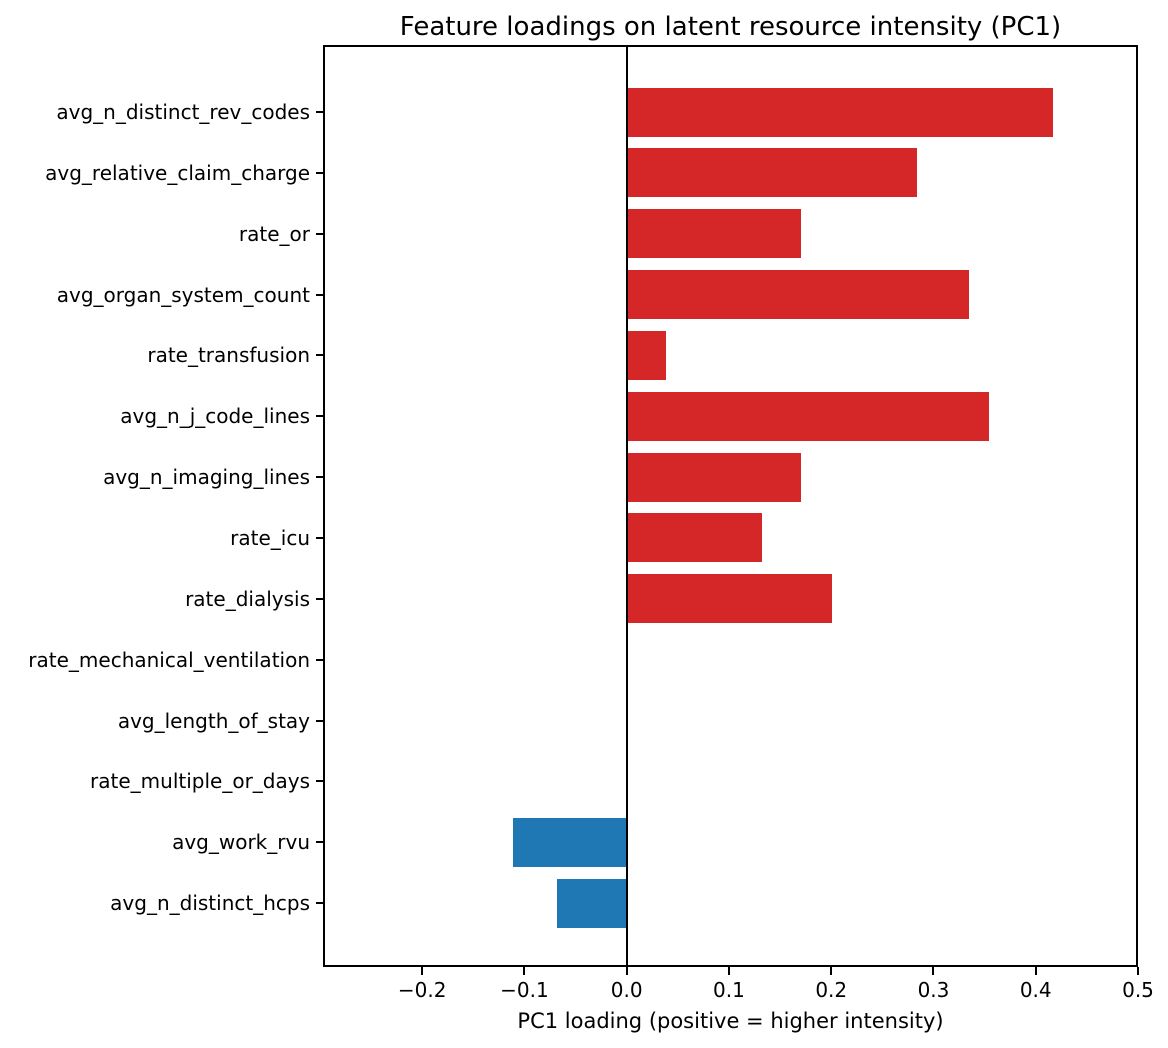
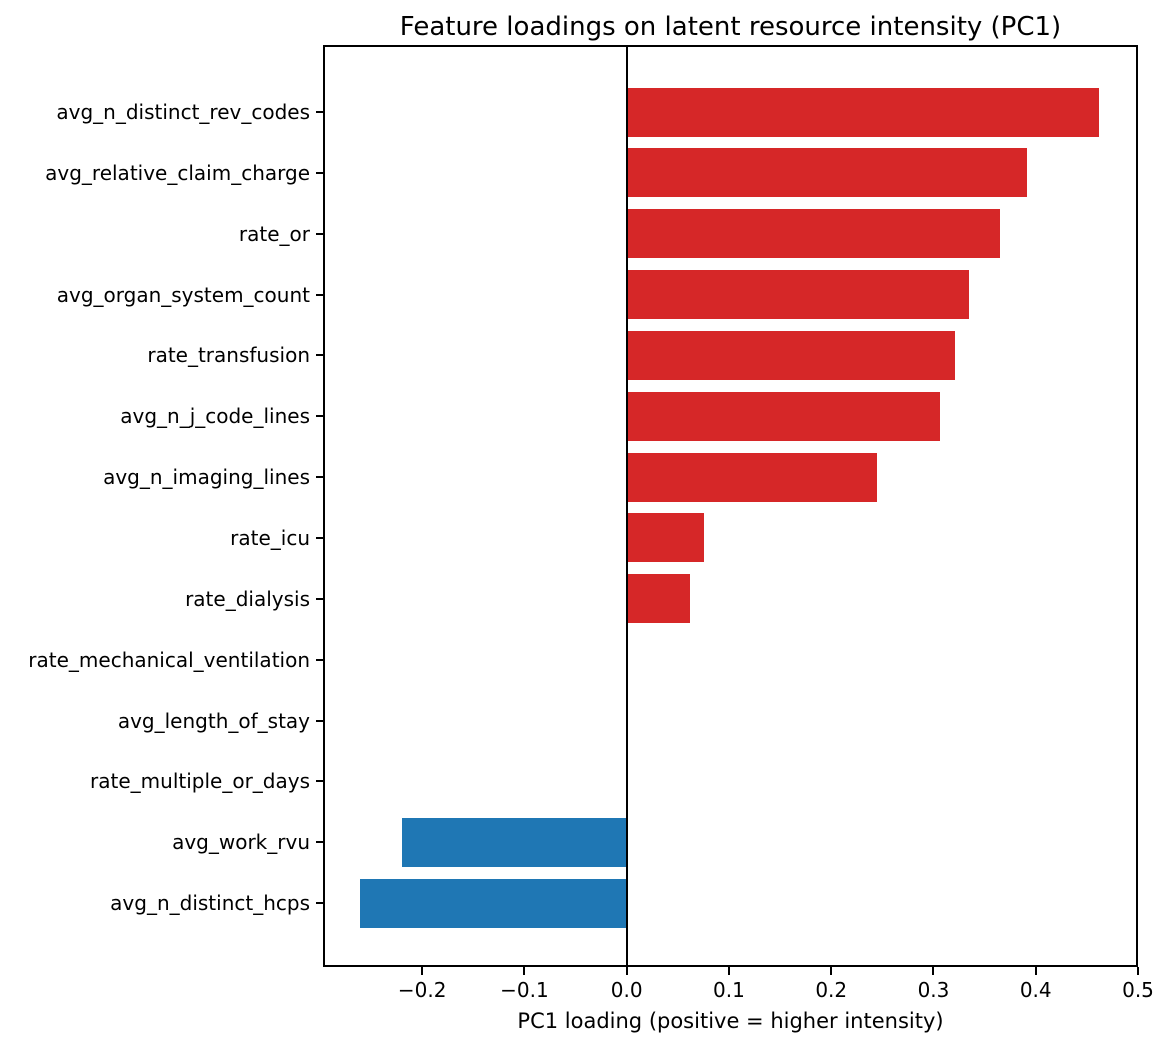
avg_n_distinct_rev_codes: 0.417 -> 0.462
avg_relative_claim_charge: 0.284 -> 0.391
rate_or: 0.170 -> 0.365
rate_transfusion: 0.038 -> 0.321
avg_n_j_code_lines: 0.354 -> 0.306
avg_n_imaging_lines: 0.170 -> 0.245
rate_icu: 0.132 -> 0.076
rate_dialysis: 0.201 -> 0.062
avg_work_rvu: -0.111 -> -0.220
avg_n_distinct_hcps: -0.068 -> -0.261
